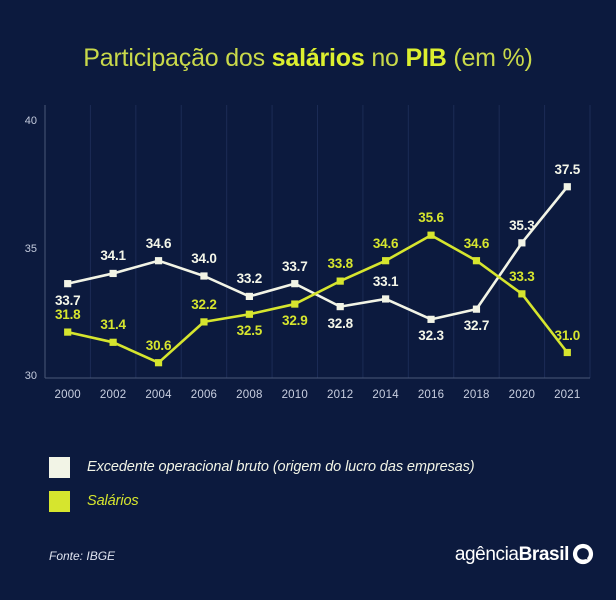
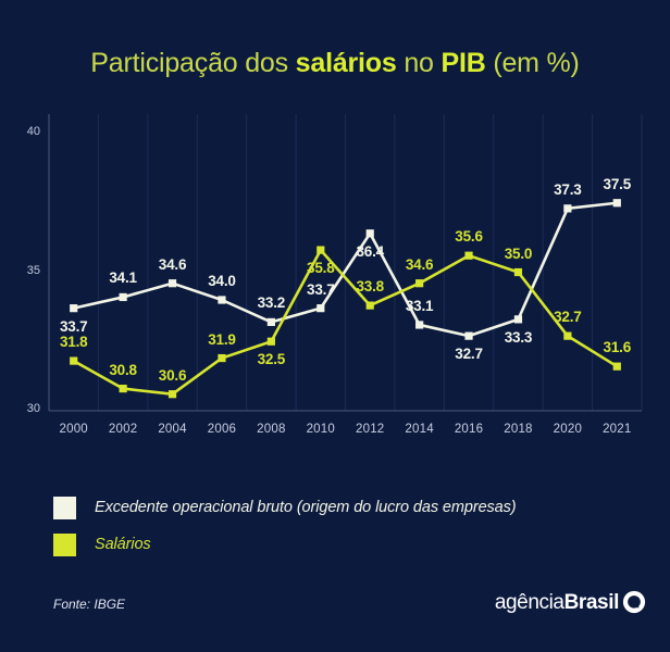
Salários/2002: 31.4 -> 30.8
Salários/2006: 32.2 -> 31.9
Salários/2010: 32.9 -> 35.8
Excedente operacional bruto (origem do lucro das empresas)/2012: 32.8 -> 36.4
Excedente operacional bruto (origem do lucro das empresas)/2016: 32.3 -> 32.7
Excedente operacional bruto (origem do lucro das empresas)/2018: 32.7 -> 33.3
Salários/2018: 34.6 -> 35.0
Excedente operacional bruto (origem do lucro das empresas)/2020: 35.3 -> 37.3
Salários/2020: 33.3 -> 32.7
Salários/2021: 31.0 -> 31.6
